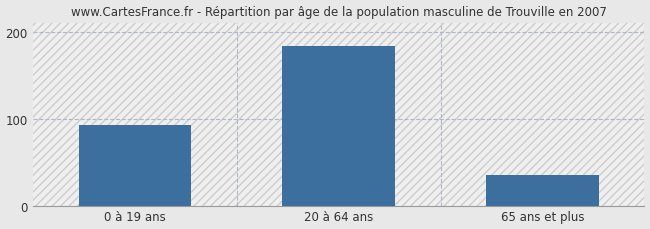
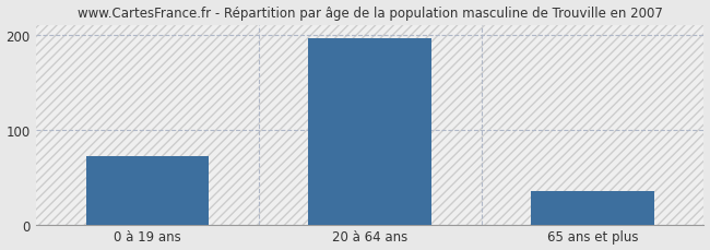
0 à 19 ans: 93 -> 72
20 à 64 ans: 183 -> 196
